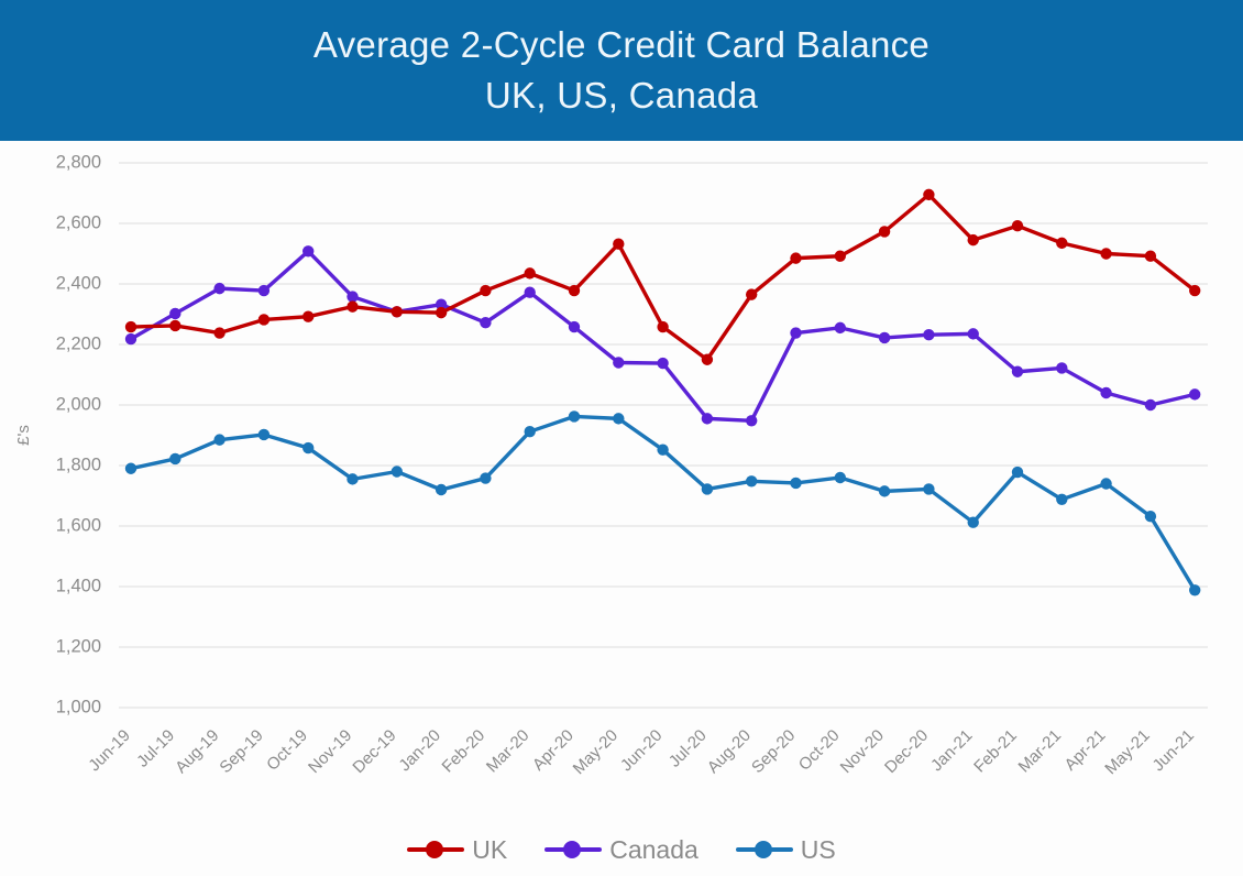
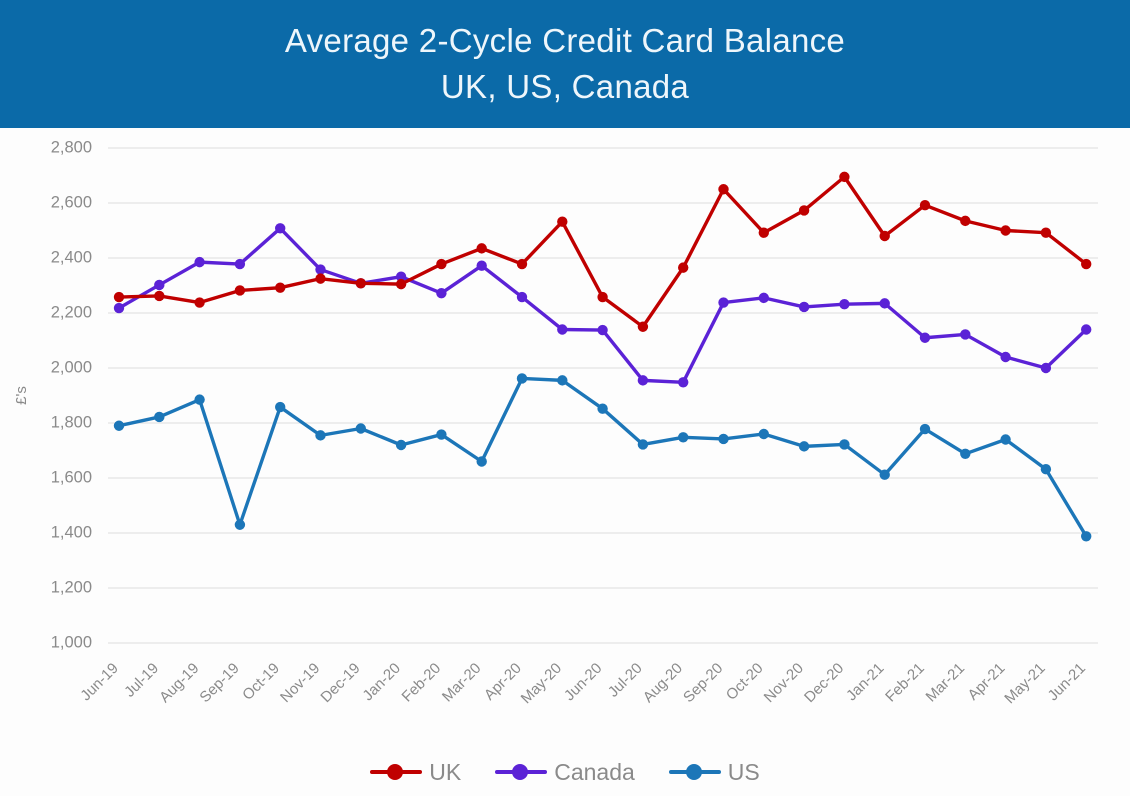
US/Sep-19: 1900 -> 1430
US/Mar-20: 1910 -> 1660
UK/Sep-20: 2480 -> 2650
UK/Jan-21: 2540 -> 2480
Canada/Jun-21: 2040 -> 2140
